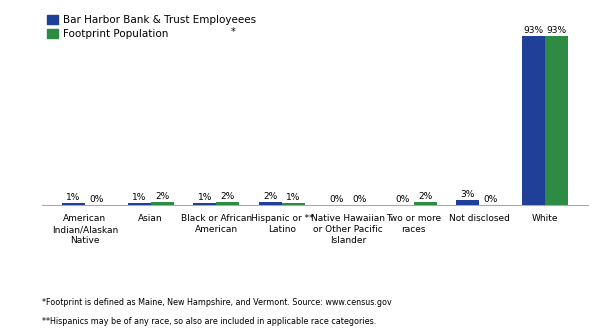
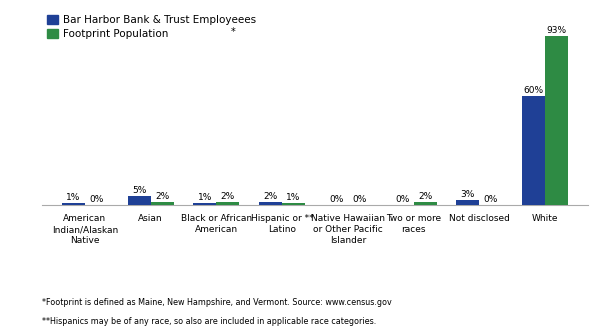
Bar Harbor Bank & Trust Employeees/Asian: 1% -> 5%
Bar Harbor Bank & Trust Employeees/White: 93% -> 60%
